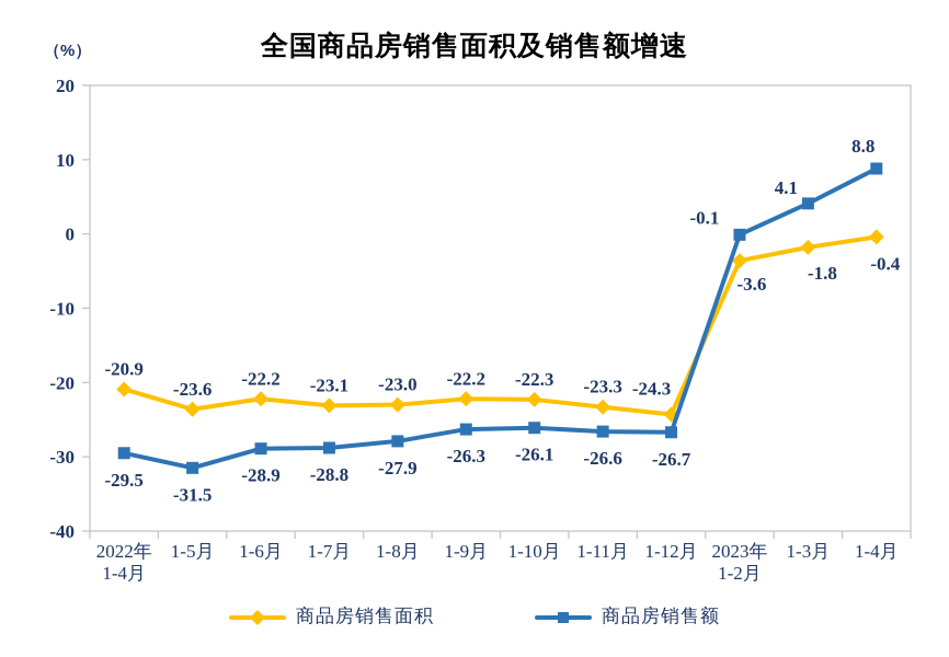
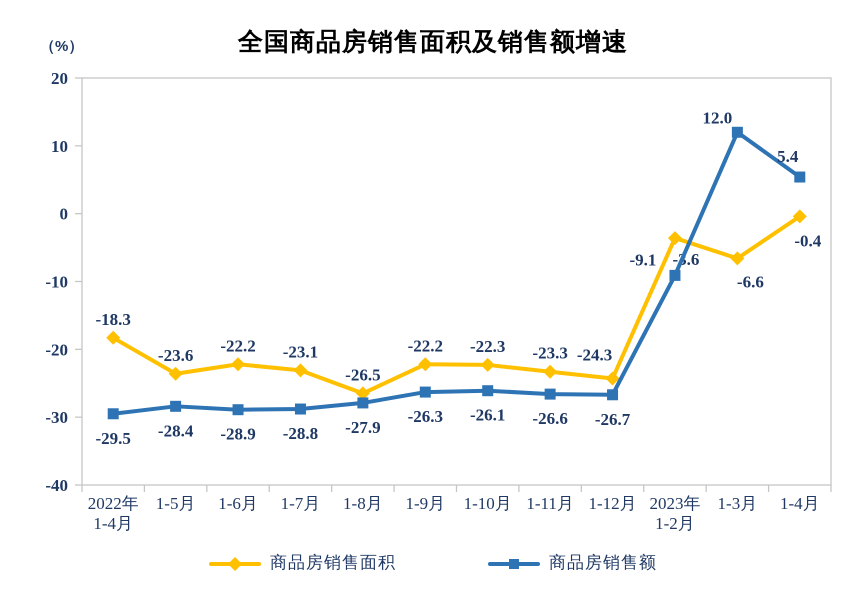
商品房销售面积/2022年 1-4月: -20.9 -> -18.3
商品房销售额/1-5月: -31.5 -> -28.4
商品房销售面积/1-8月: -23.0 -> -26.5
商品房销售额/2023年 1-2月: -0.1 -> -9.1
商品房销售面积/1-3月: -1.8 -> -6.6
商品房销售额/1-3月: 4.1 -> 12.0
商品房销售额/1-4月: 8.8 -> 5.4
